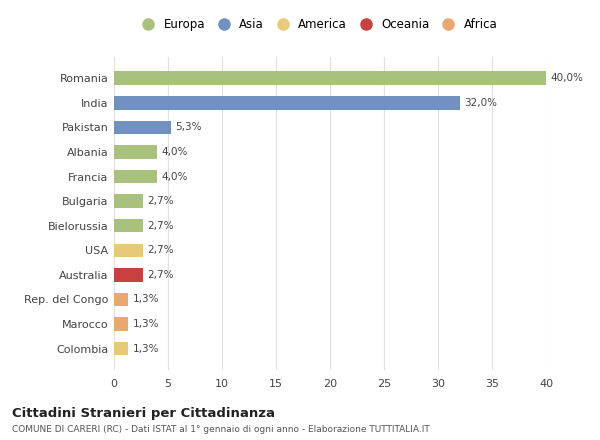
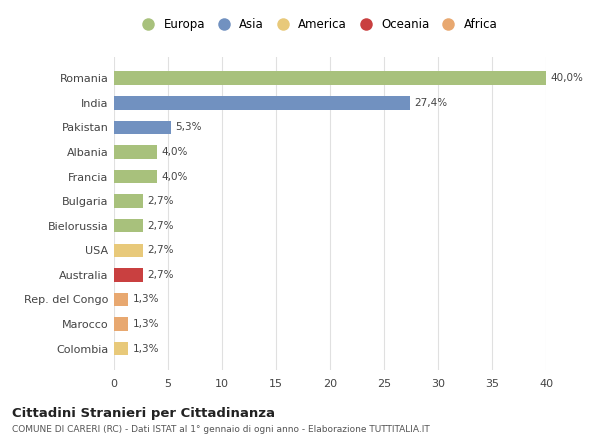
India: 32,0% -> 27,4%
